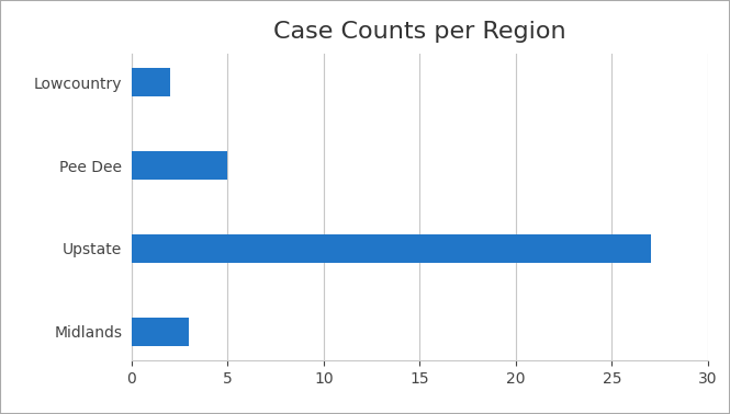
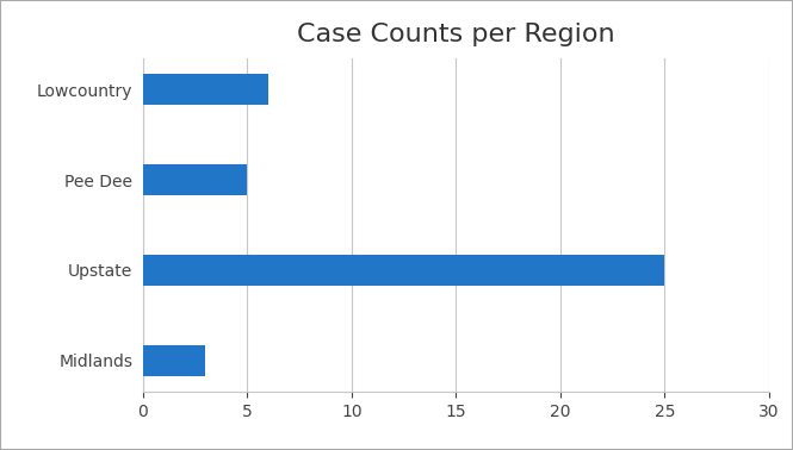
Lowcountry: 2 -> 6
Upstate: 27 -> 25
